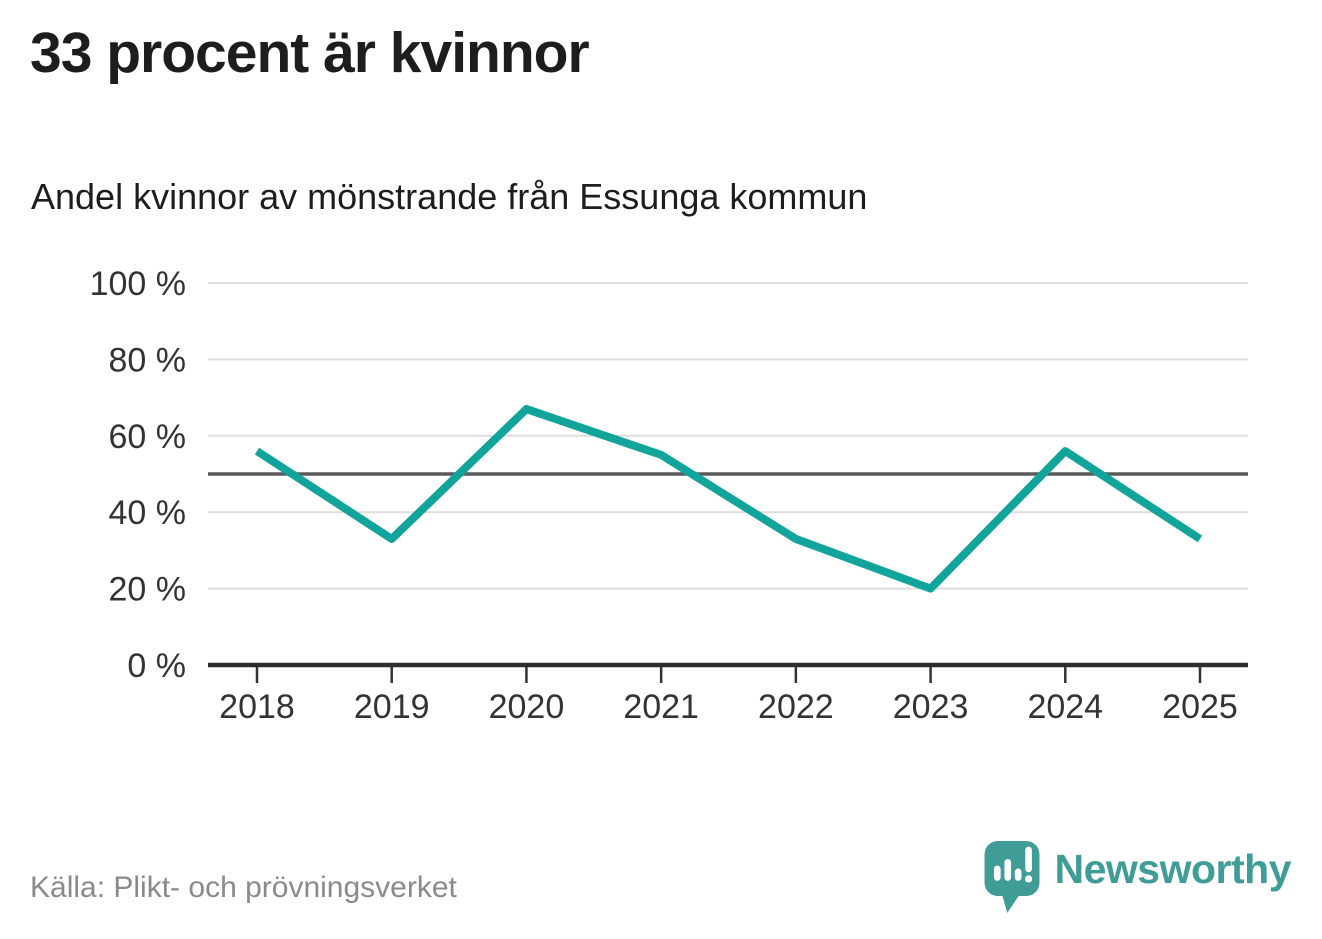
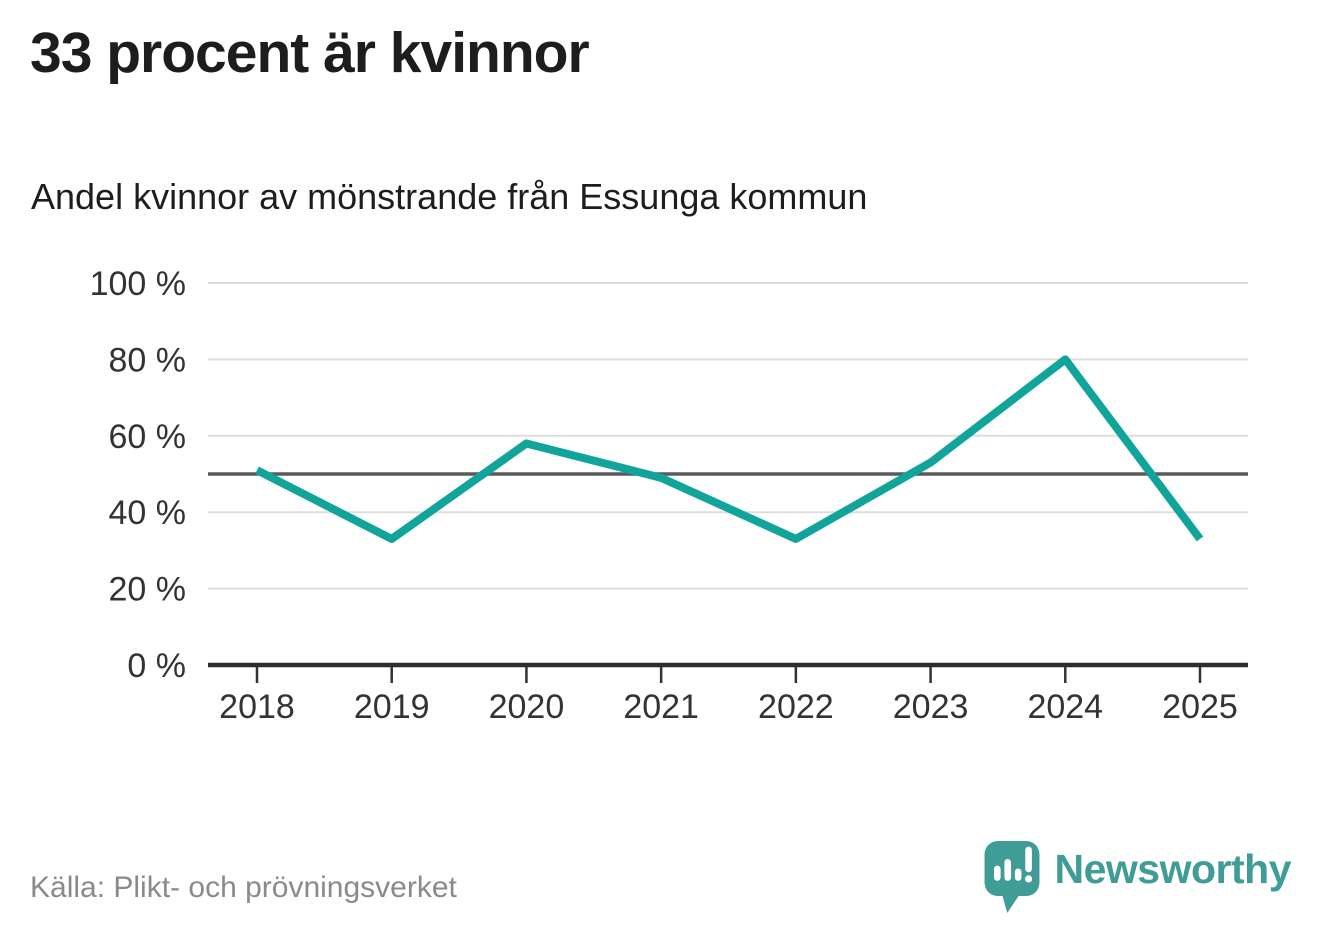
2018: 56% -> 51%
2020: 67% -> 58%
2021: 55% -> 49%
2023: 20% -> 53%
2024: 56% -> 80%
